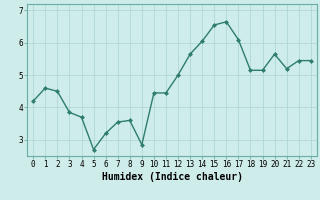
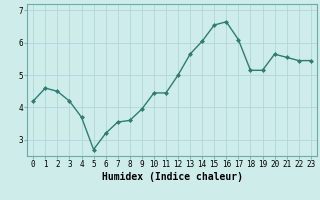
3: 3.85 -> 4.20
9: 2.85 -> 3.95
21: 5.20 -> 5.55
